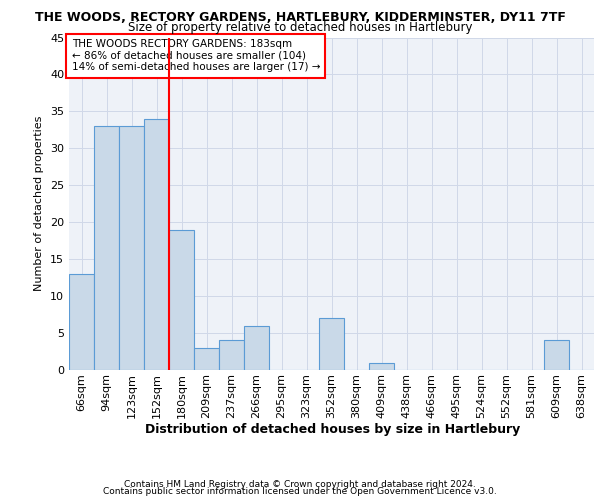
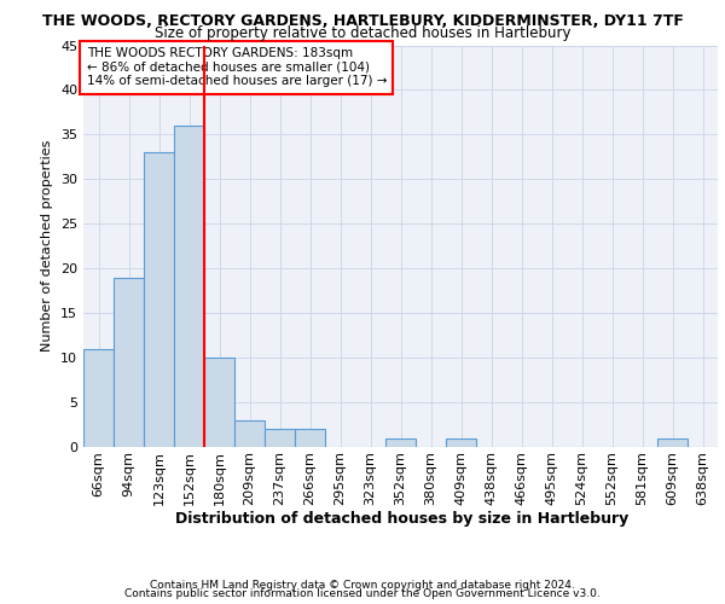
66sqm: 13 -> 11
94sqm: 33 -> 19
152sqm: 34 -> 36
180sqm: 19 -> 10
237sqm: 4 -> 2
266sqm: 6 -> 2
352sqm: 7 -> 1
609sqm: 4 -> 1
